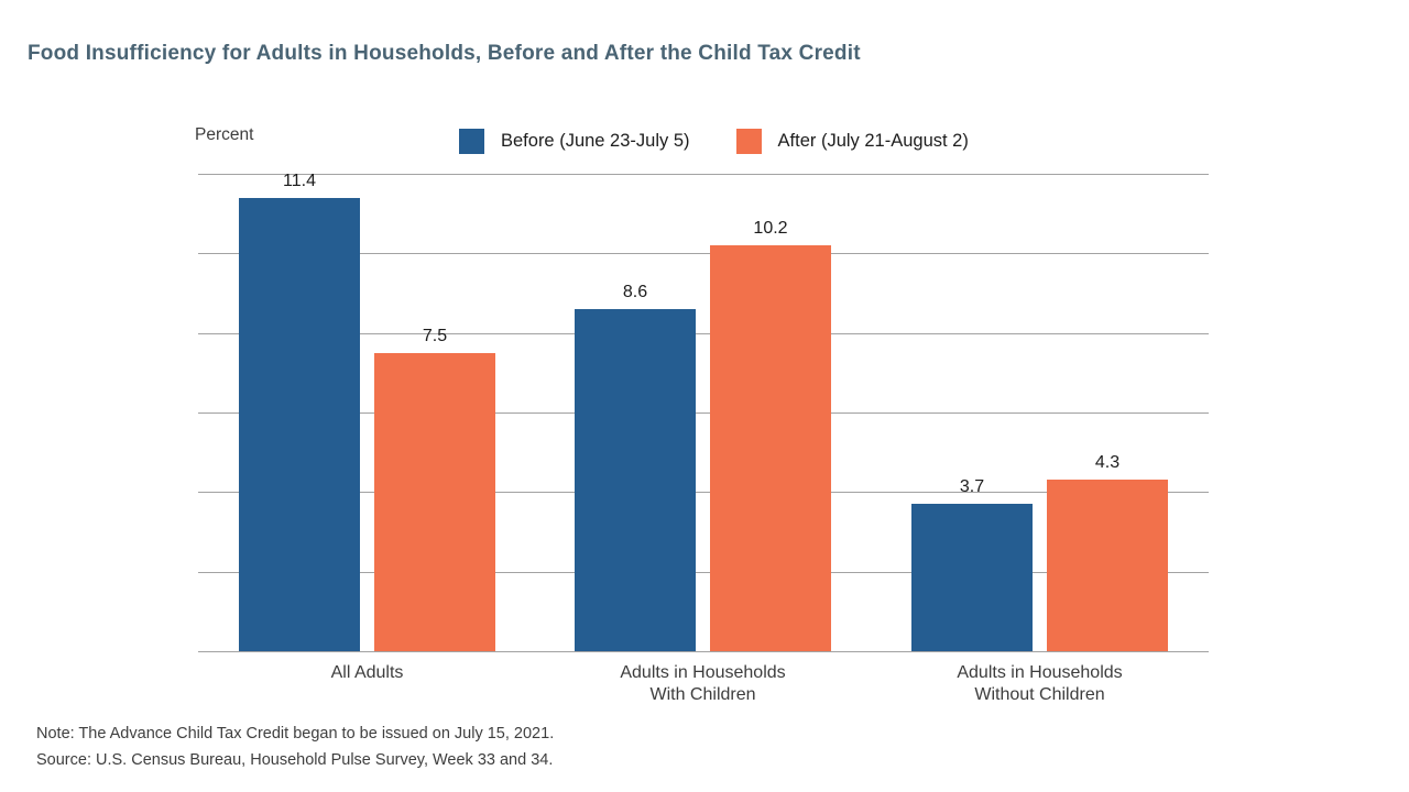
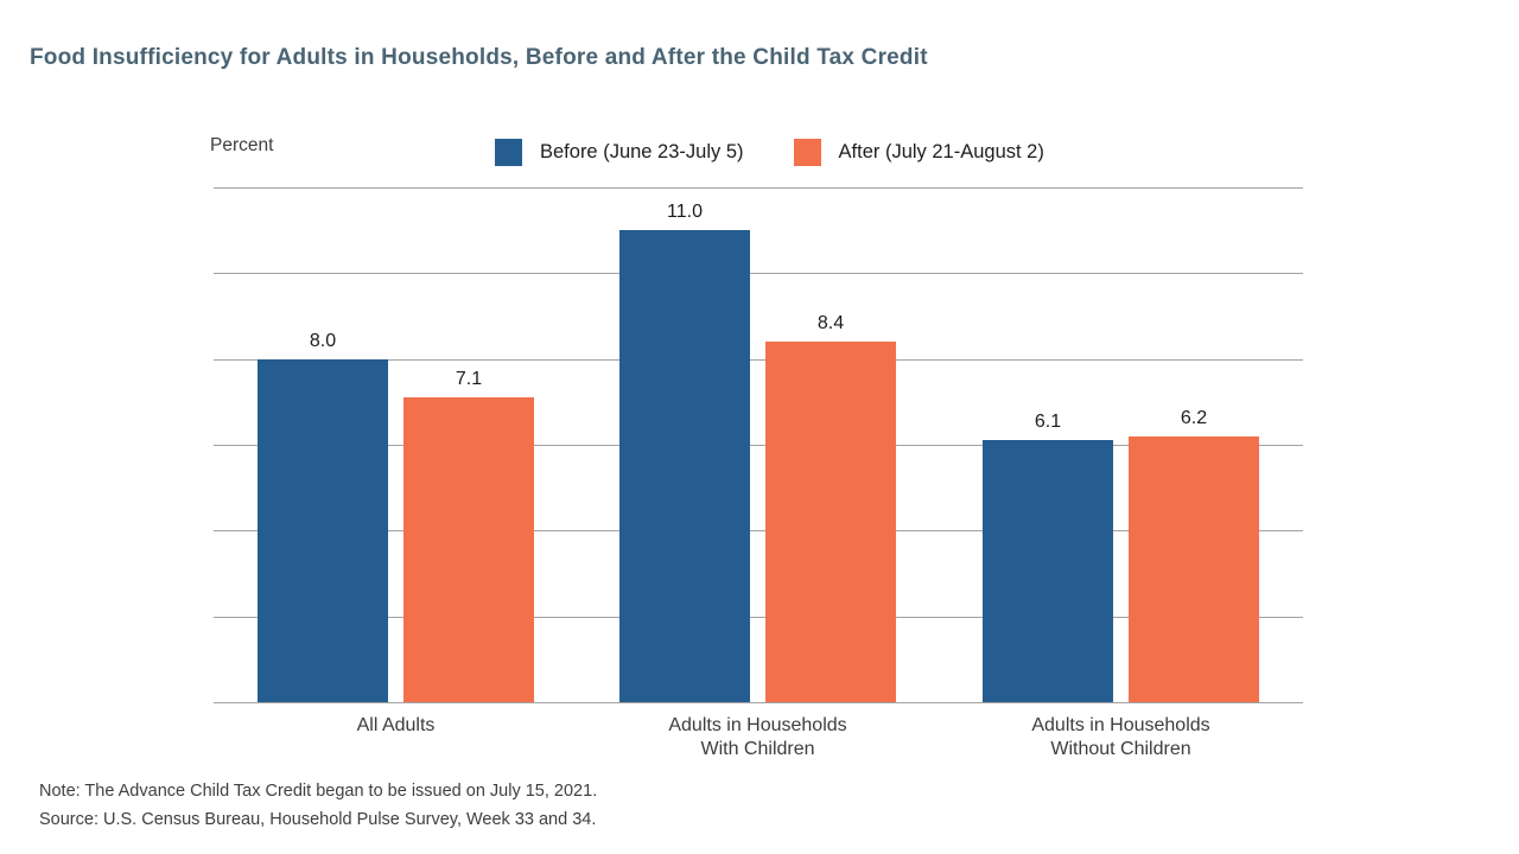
Before (June 23-July 5)/All Adults: 11.4 -> 8.0
After (July 21-August 2)/All Adults: 7.5 -> 7.1
Before (June 23-July 5)/Adults in Households With Children: 8.6 -> 11.0
After (July 21-August 2)/Adults in Households With Children: 10.2 -> 8.4
Before (June 23-July 5)/Adults in Households Without Children: 3.7 -> 6.1
After (July 21-August 2)/Adults in Households Without Children: 4.3 -> 6.2
